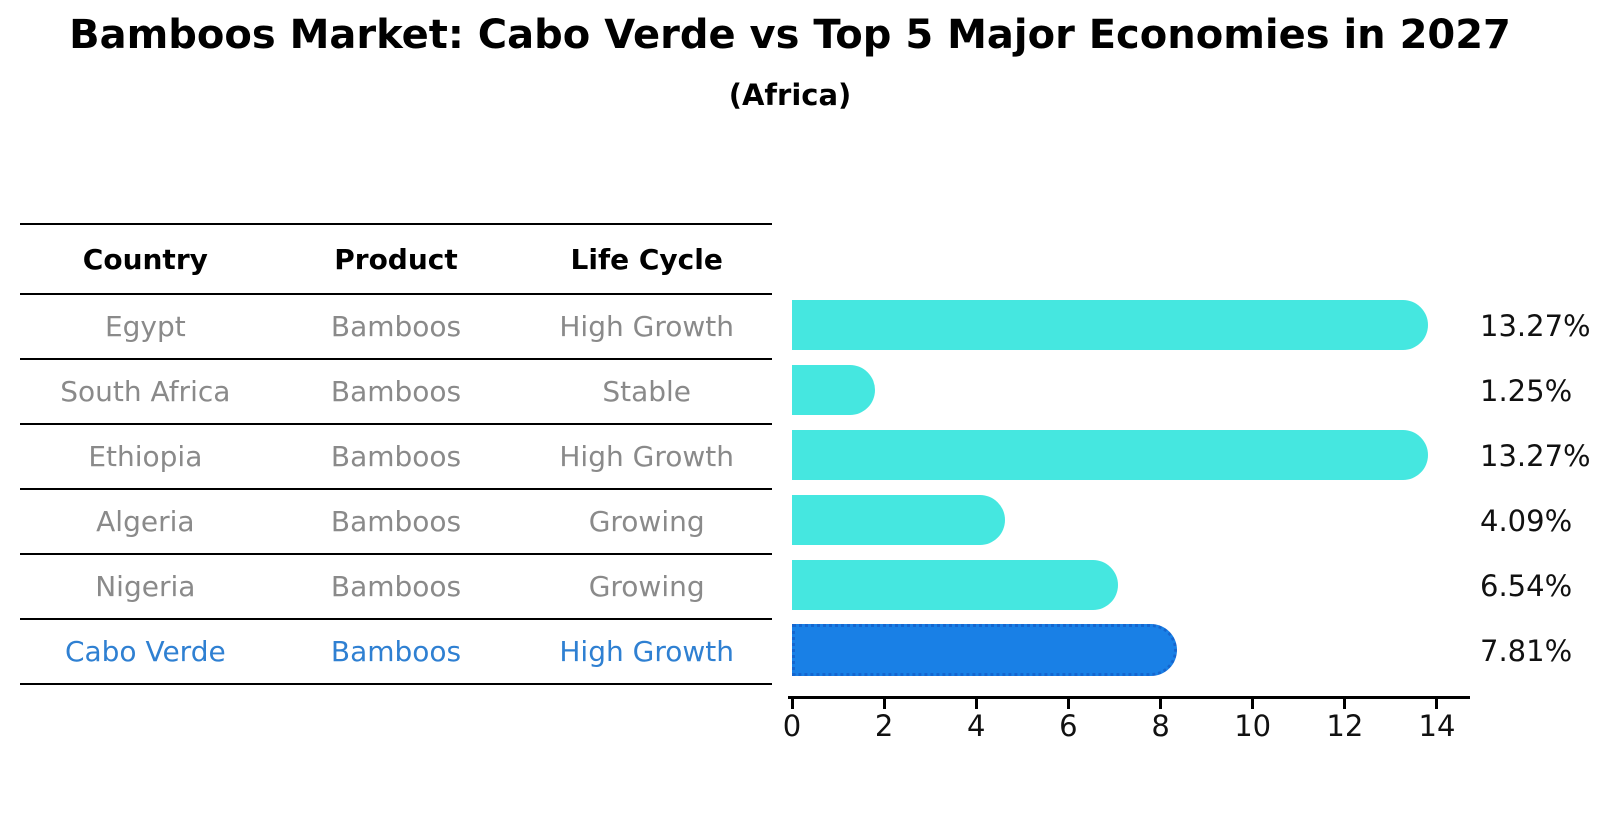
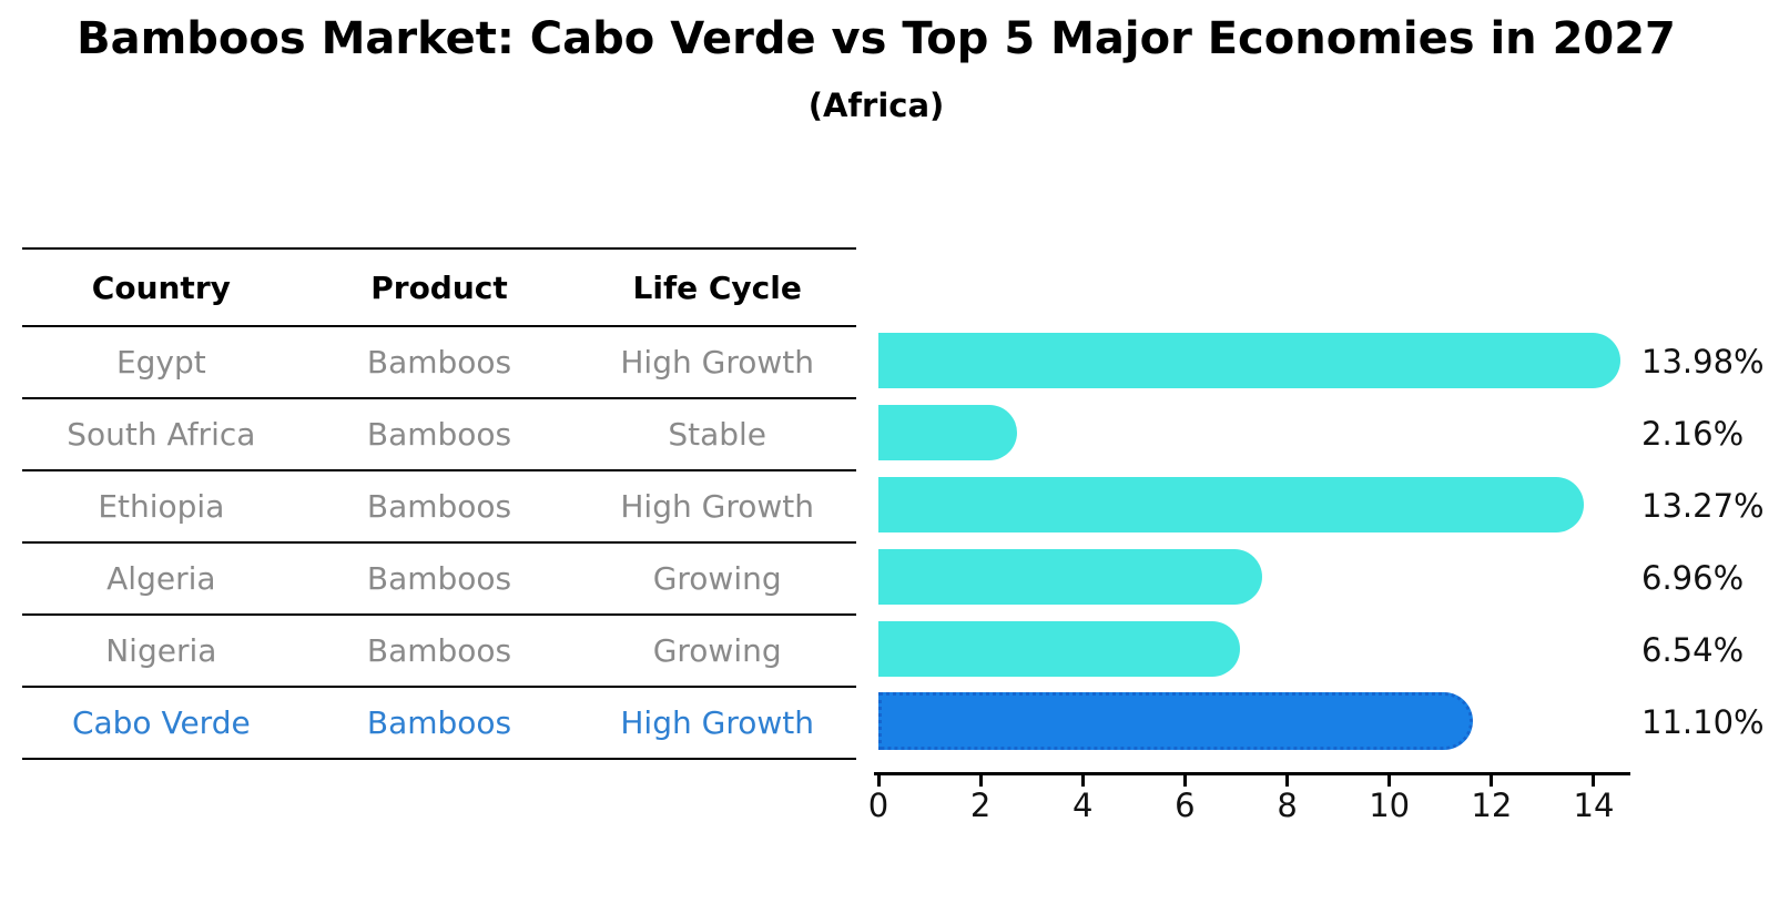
Egypt: 13.27% -> 13.98%
South Africa: 1.25% -> 2.16%
Algeria: 4.09% -> 6.96%
Cabo Verde: 7.81% -> 11.10%
